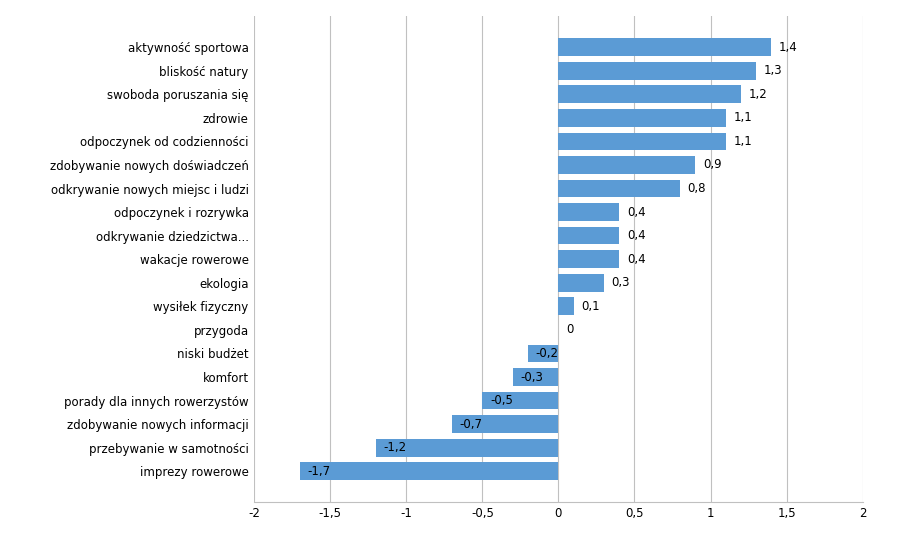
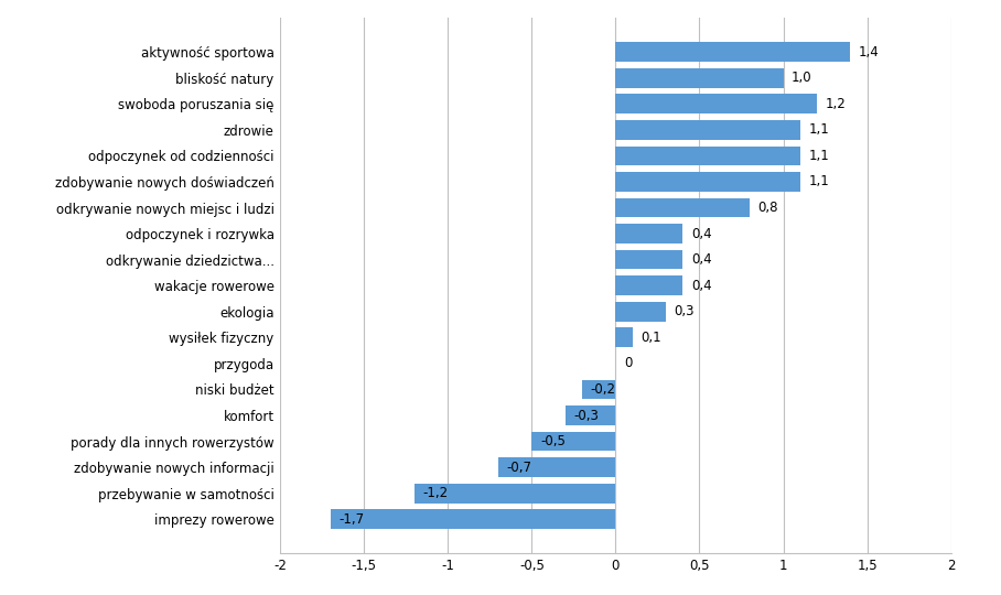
bliskość natury: 1,3 -> 1,0
zdobywanie nowych doświadczeń: 0,9 -> 1,1
